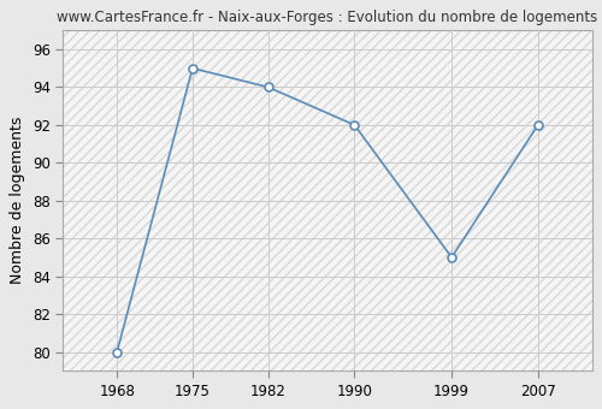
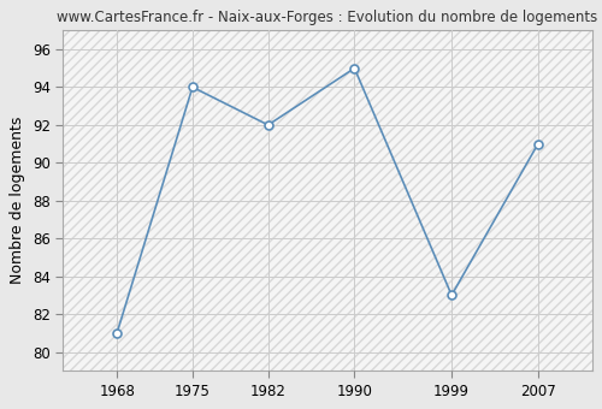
1968: 80 -> 81
1975: 95 -> 94
1982: 94 -> 92
1990: 92 -> 95
1999: 85 -> 83
2007: 92 -> 91
